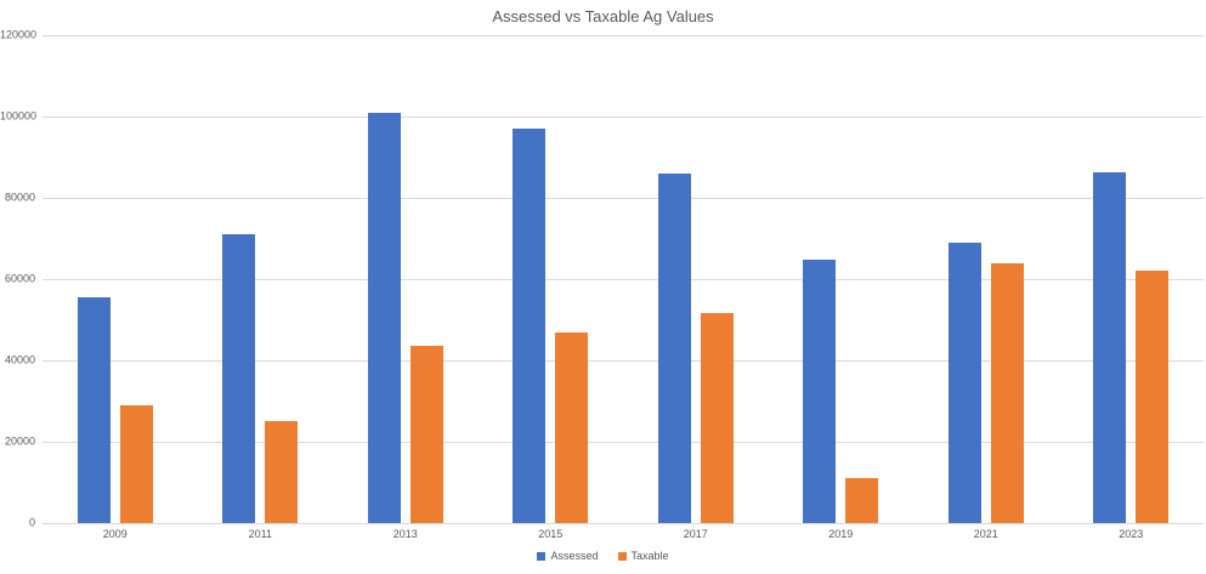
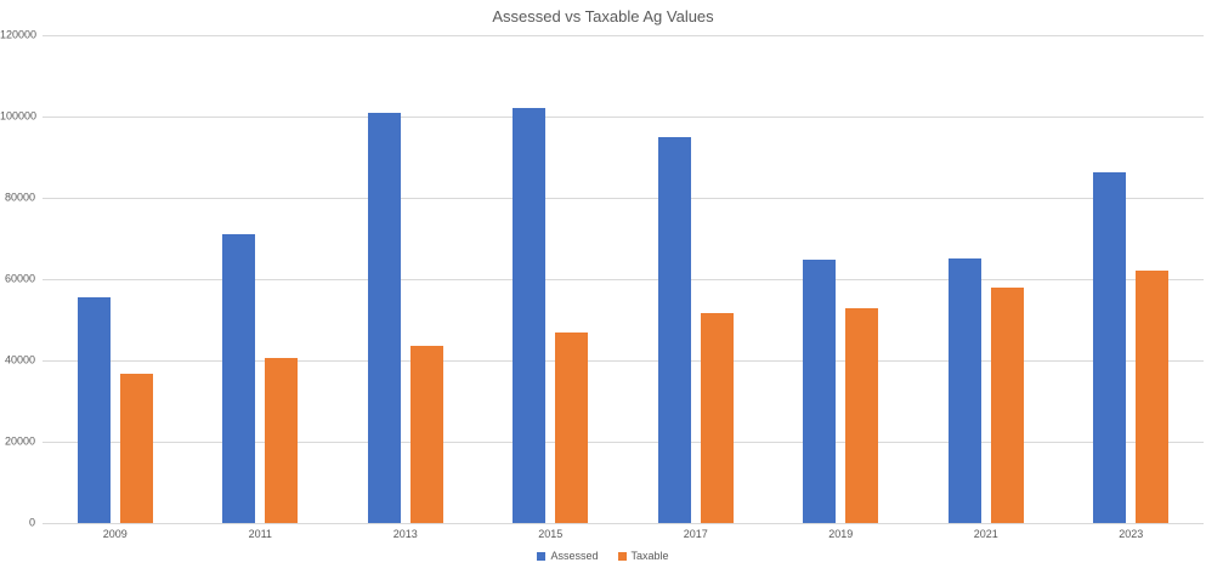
Taxable/2009: 29000 -> 37000
Taxable/2011: 25000 -> 41000
Assessed/2015: 97000 -> 102000
Assessed/2017: 86000 -> 95000
Taxable/2019: 11000 -> 53000
Assessed/2021: 69000 -> 65000
Taxable/2021: 64000 -> 58000
